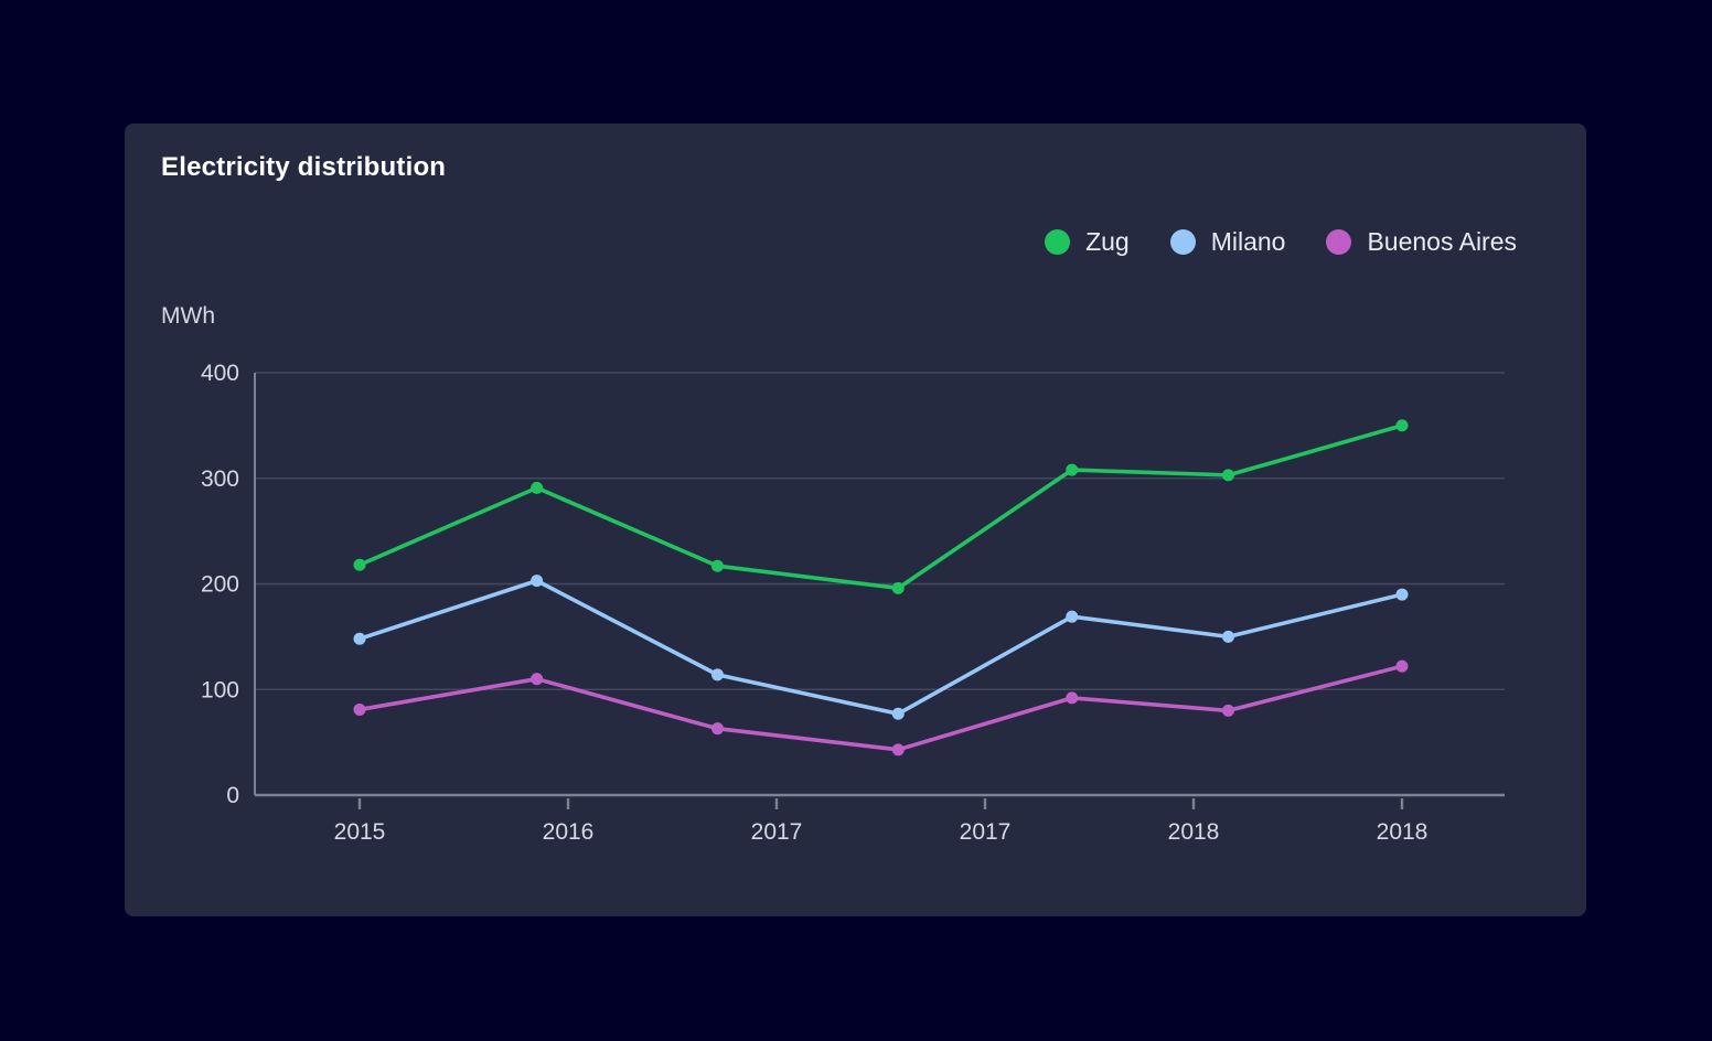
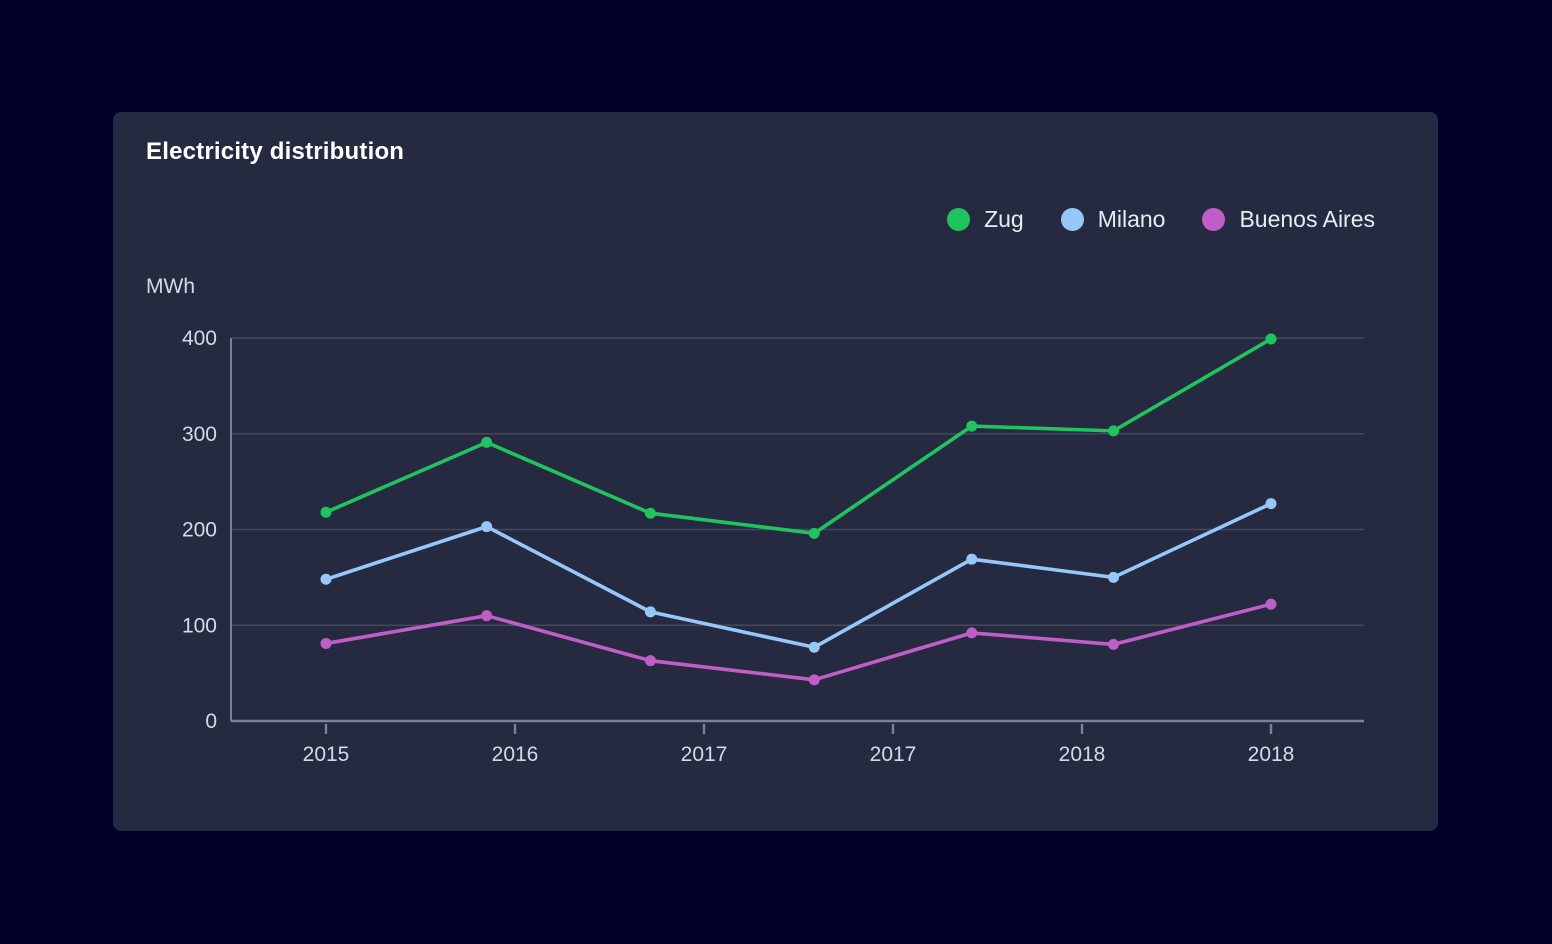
Zug/2018: 350 -> 400
Milano/2018: 190 -> 230
